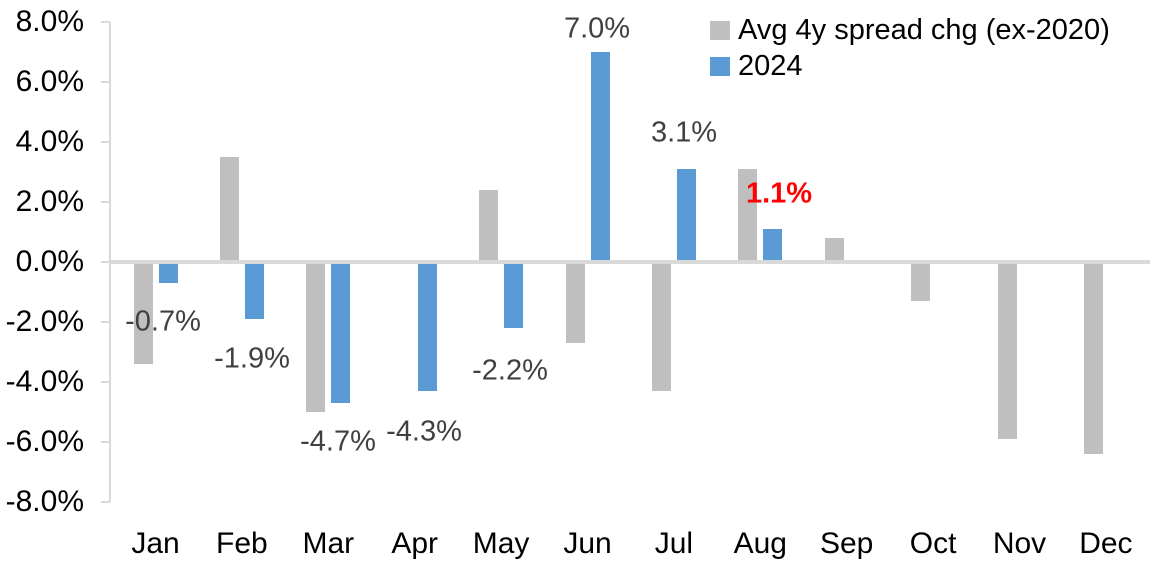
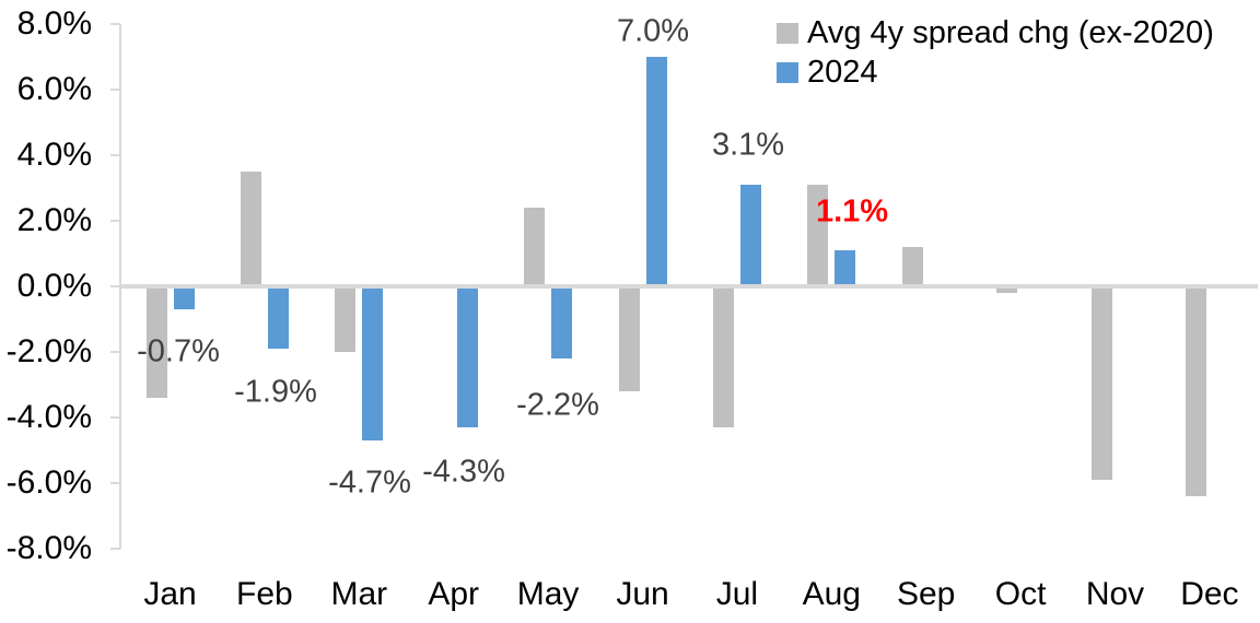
Avg 4y spread chg (ex-2020)/Mar: -5.0% -> -2.0%
Avg 4y spread chg (ex-2020)/Jun: -2.7% -> -3.2%
Avg 4y spread chg (ex-2020)/Sep: 0.8% -> 1.2%
Avg 4y spread chg (ex-2020)/Oct: -1.3% -> -0.2%
